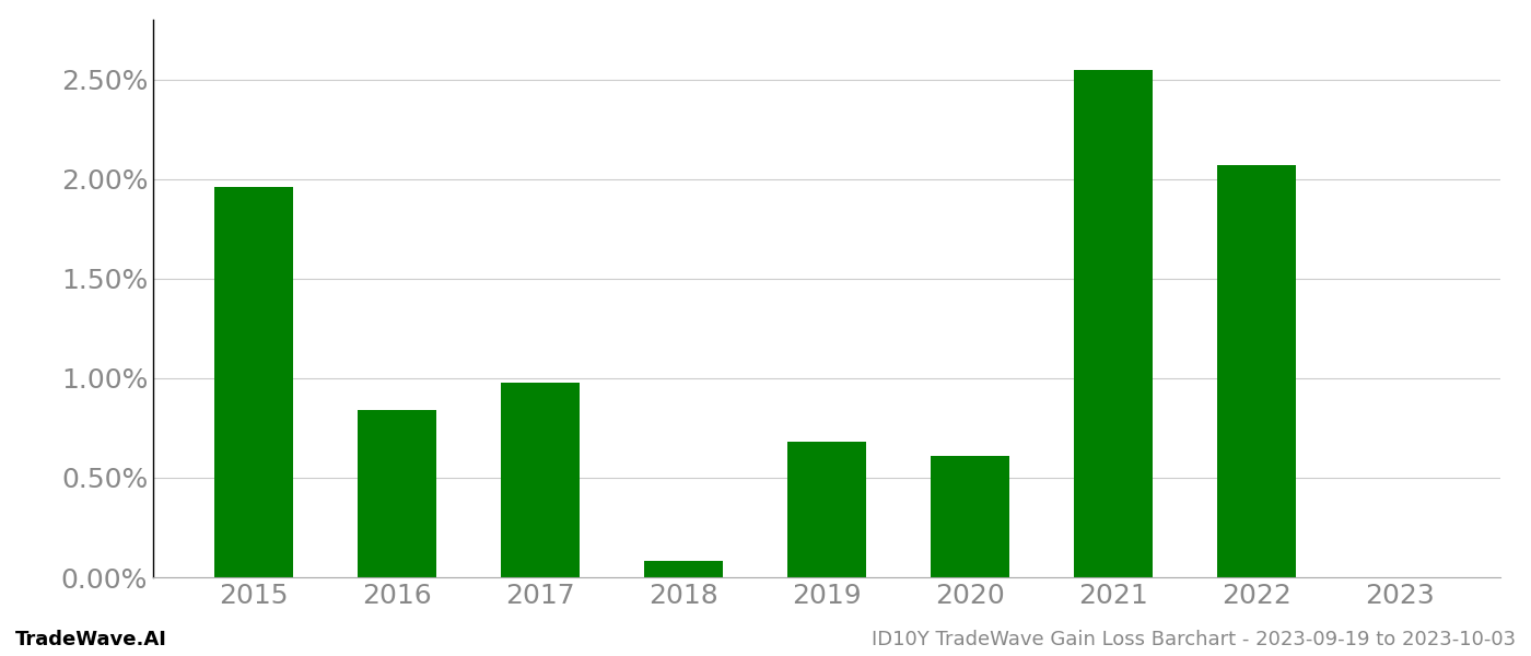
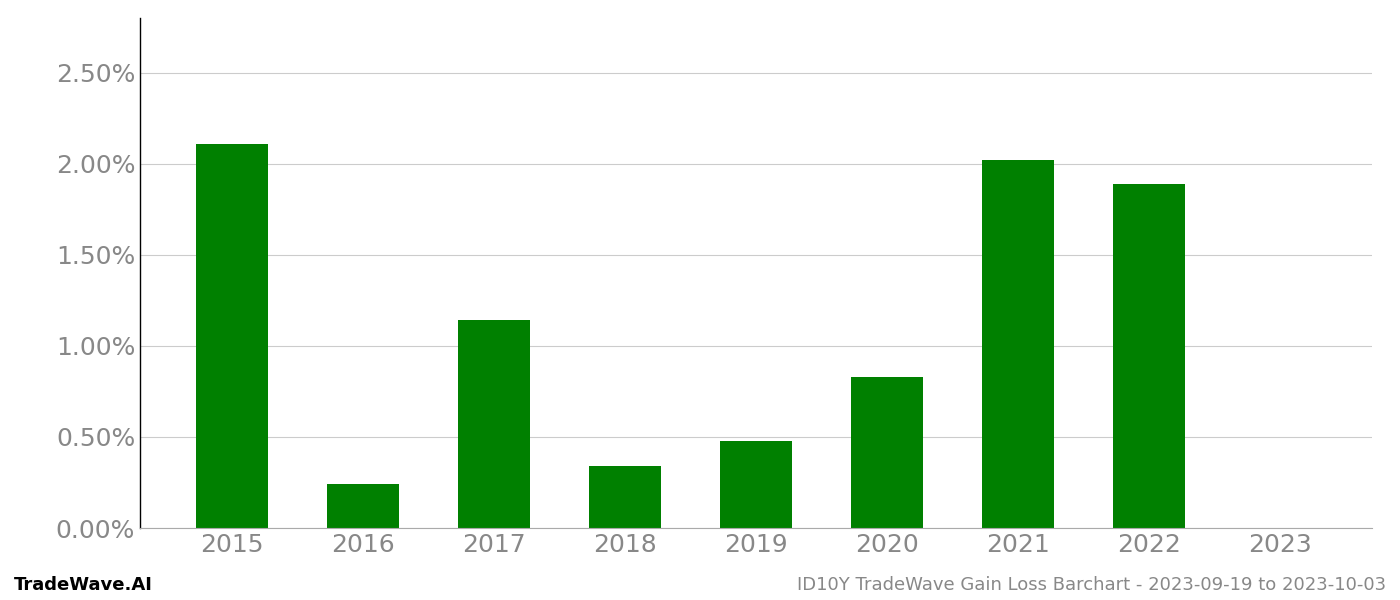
2015: 1.96% -> 2.11%
2016: 0.84% -> 0.24%
2017: 0.98% -> 1.14%
2018: 0.08% -> 0.34%
2019: 0.68% -> 0.48%
2020: 0.61% -> 0.83%
2021: 2.55% -> 2.02%
2022: 2.07% -> 1.89%
